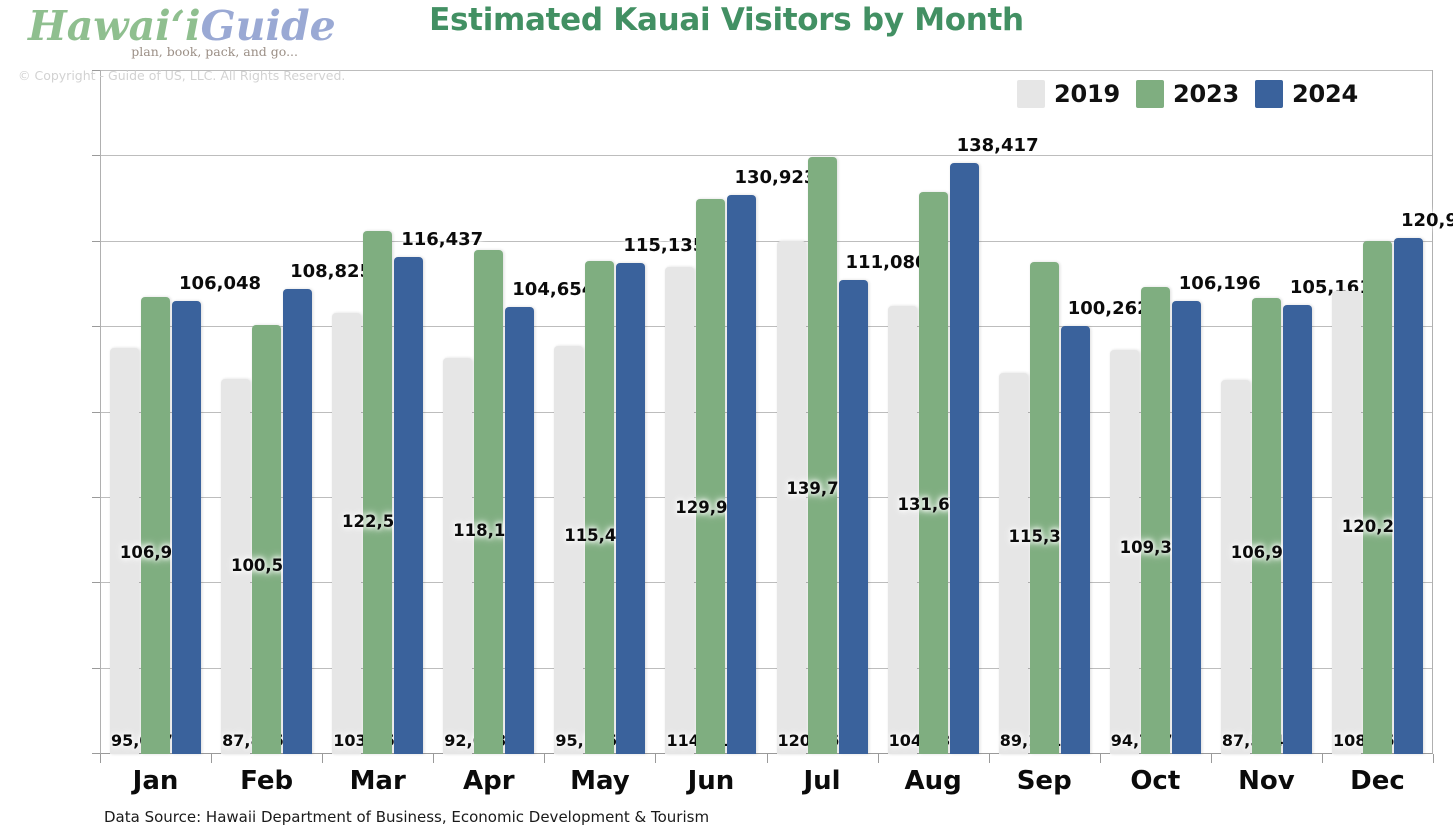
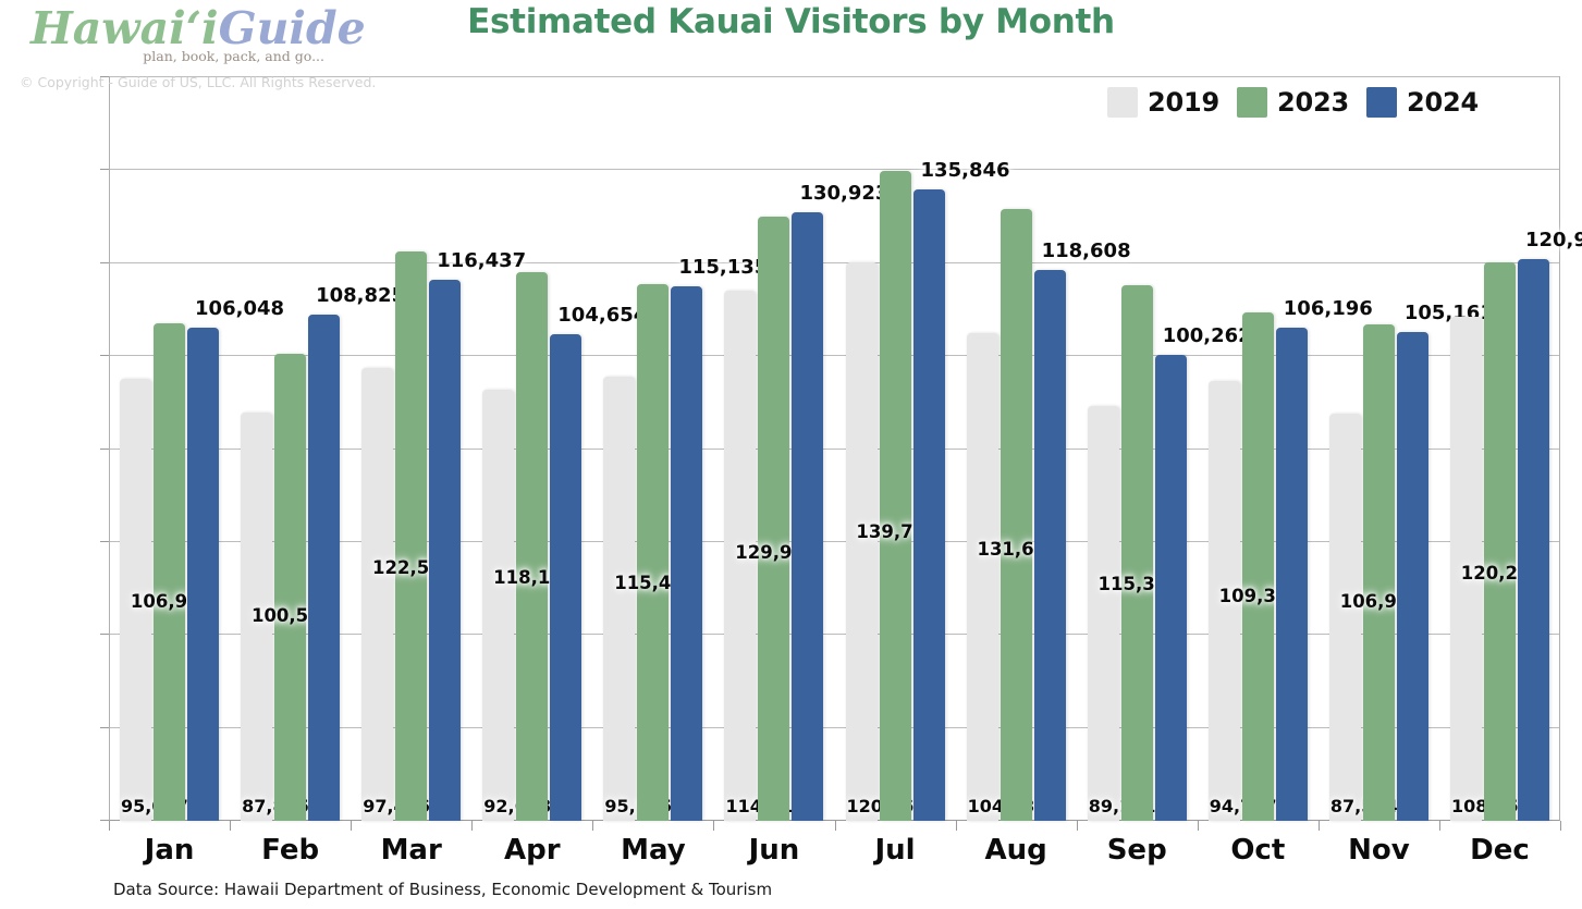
2019/Mar: 103,354 -> 97,426
2024/Jul: 111,080 -> 135,846
2024/Aug: 138,417 -> 118,608
